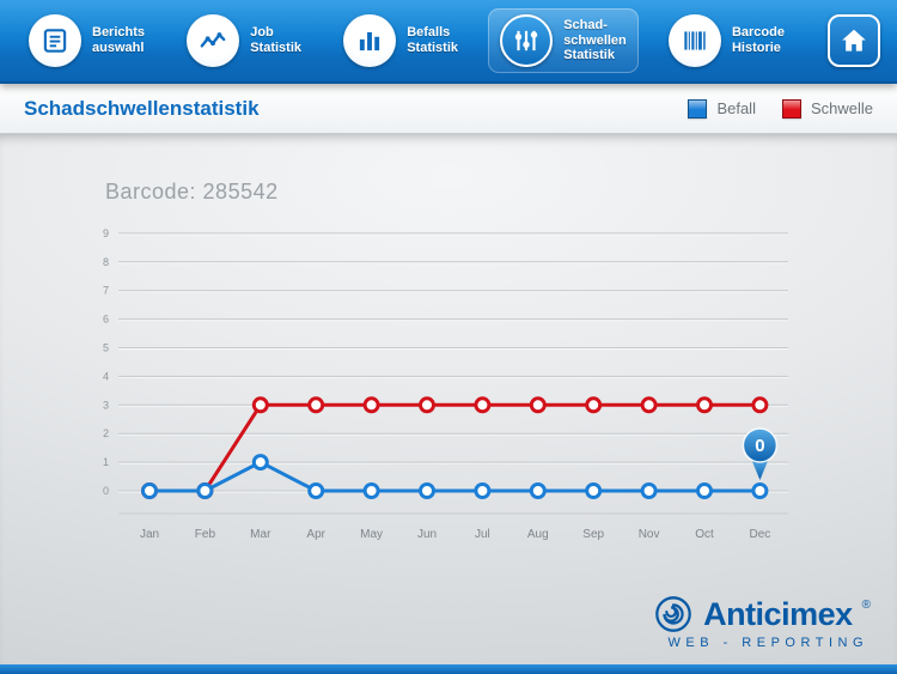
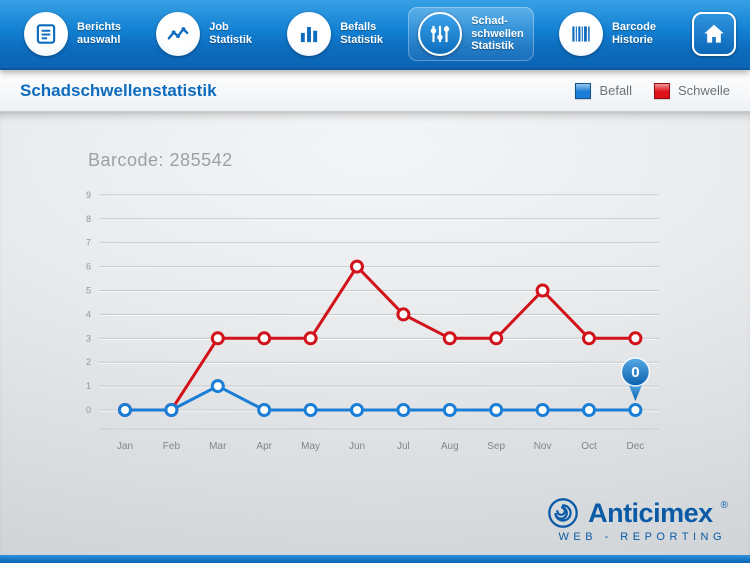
Schwelle/Jun: 3 -> 6
Schwelle/Jul: 3 -> 4
Schwelle/Nov: 3 -> 5
